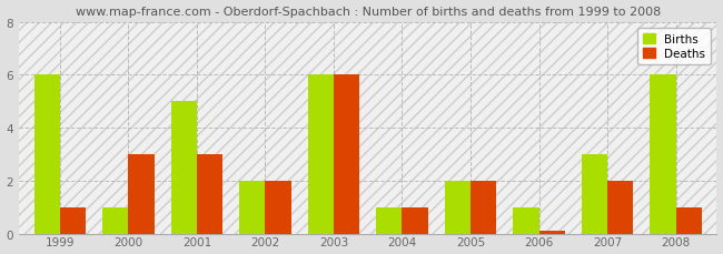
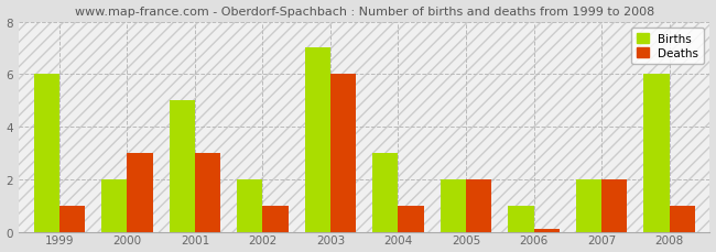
Births/2000: 1 -> 2
Deaths/2002: 2.00 -> 1.00
Births/2003: 6 -> 7
Births/2004: 1 -> 3
Births/2007: 3 -> 2
